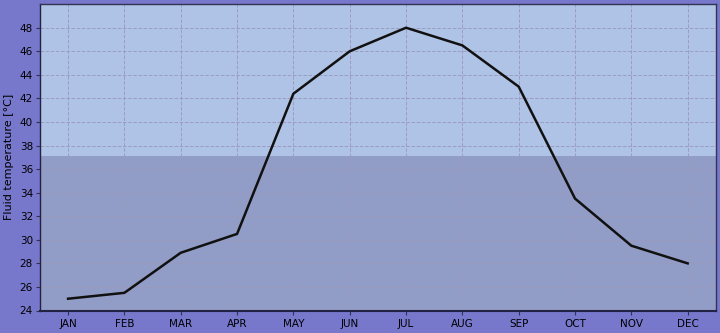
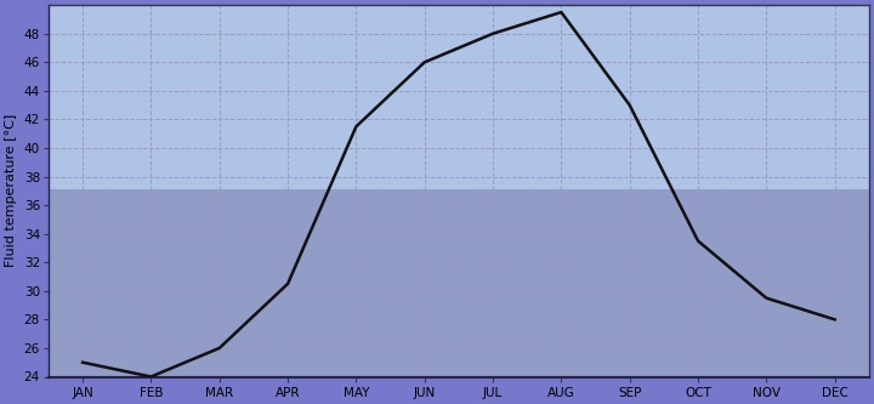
FEB: 25.5 -> 24.0
MAR: 28.9 -> 26.0
MAY: 42.4 -> 41.5
AUG: 46.5 -> 49.5
